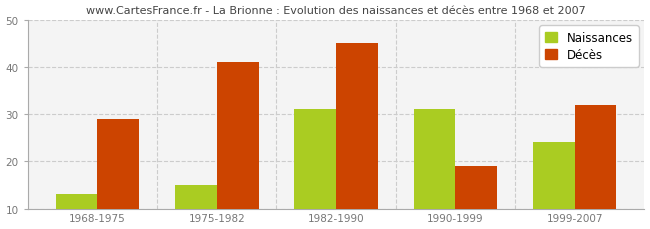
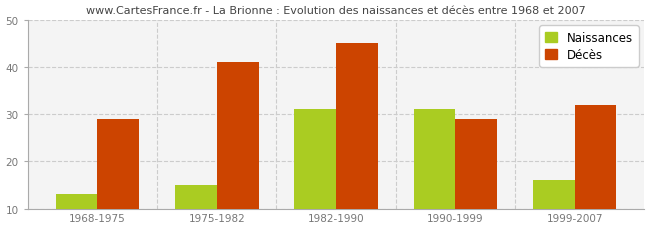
Décès/1990-1999: 19 -> 29
Naissances/1999-2007: 24 -> 16
